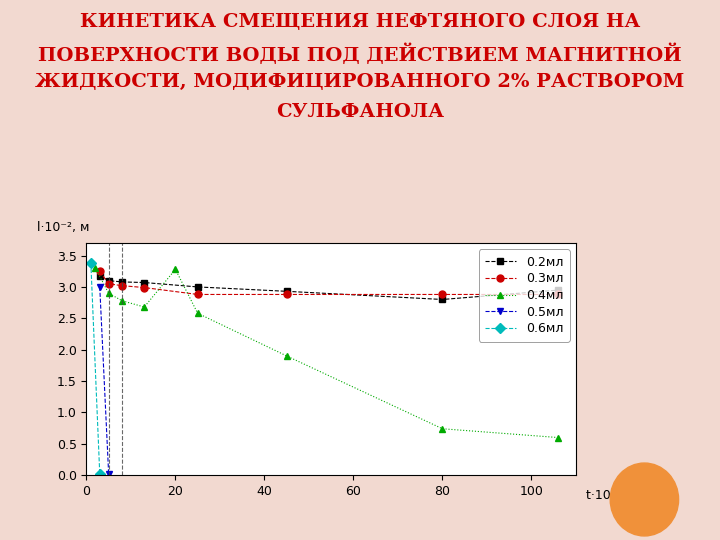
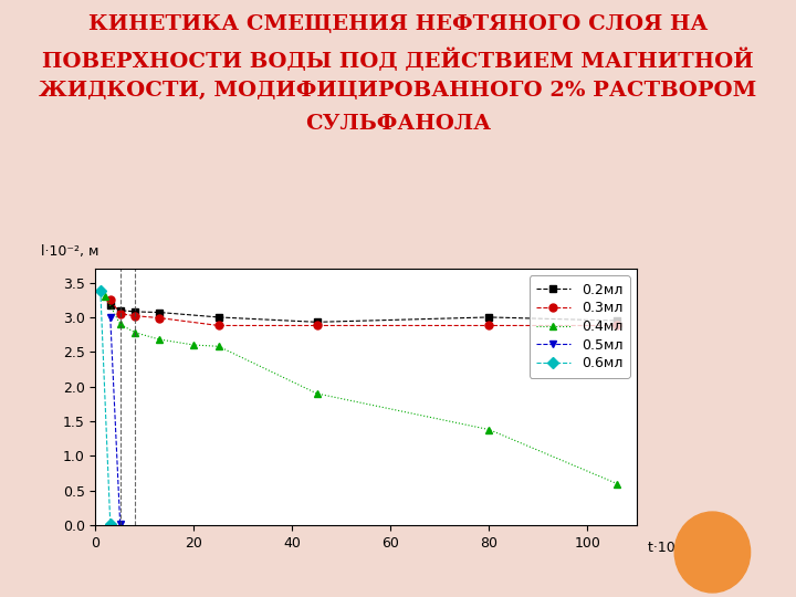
0.4мл/20: 3.28 -> 2.60
0.2мл/80: 2.80 -> 3.00
0.4мл/80: 0.74 -> 1.38
